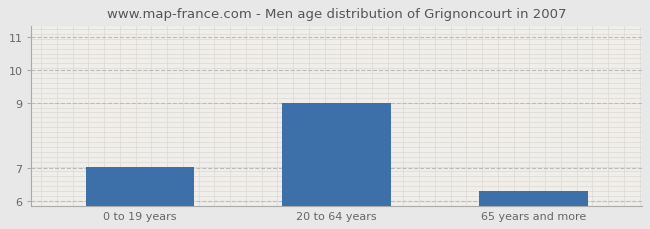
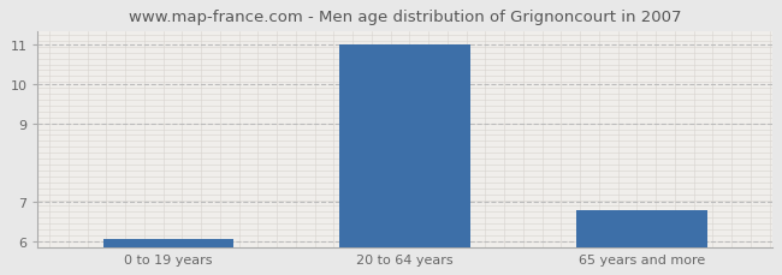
0 to 19 years: 7.05 -> 6.05
20 to 64 years: 9.00 -> 11.00
65 years and more: 6.30 -> 6.80
